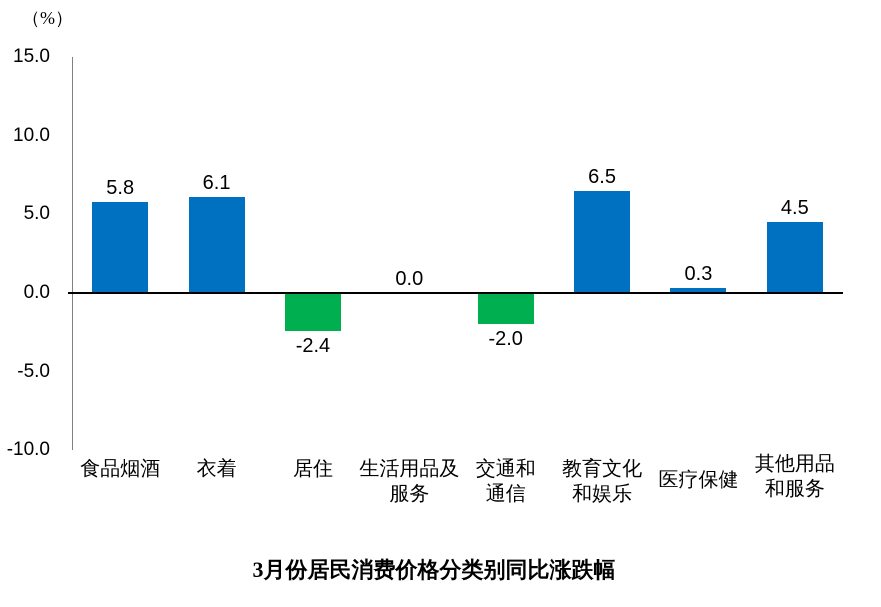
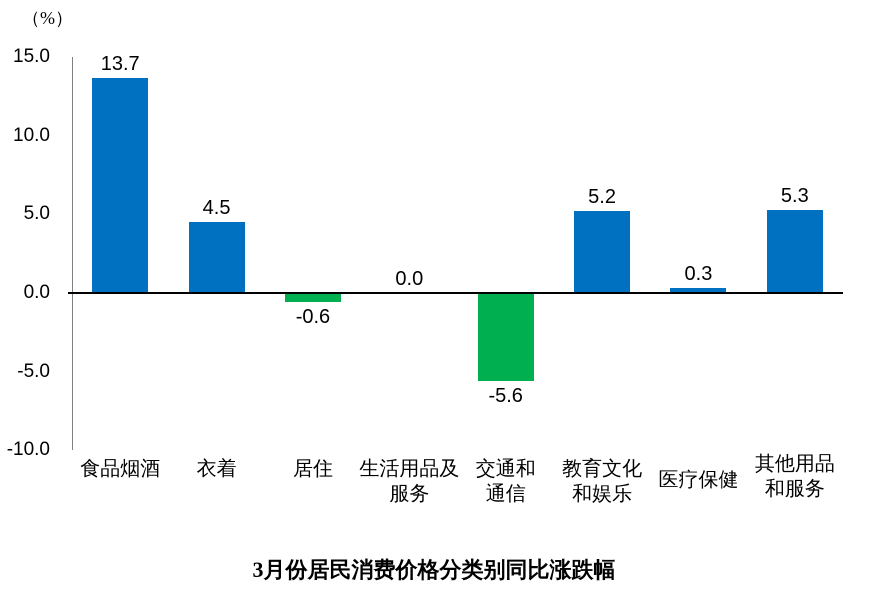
食品烟酒: 5.8 -> 13.7
衣着: 6.1 -> 4.5
居住: -2.4 -> -0.6
交通和通信: -2.0 -> -5.6
教育文化和娱乐: 6.5 -> 5.2
其他用品和服务: 4.5 -> 5.3
